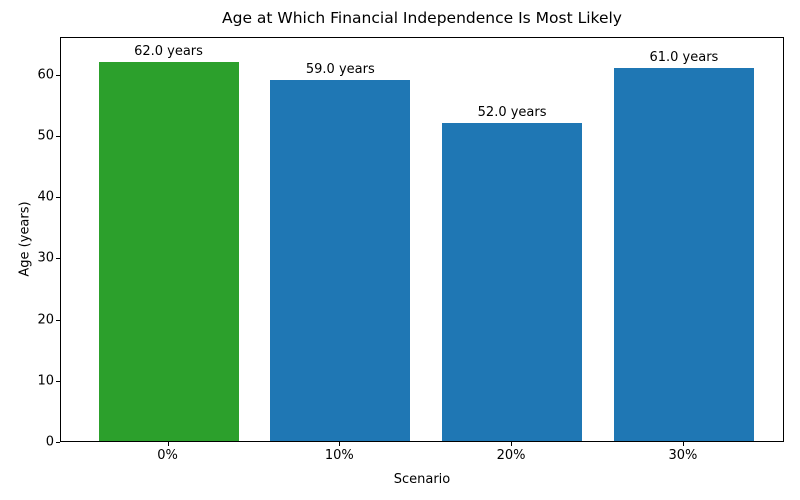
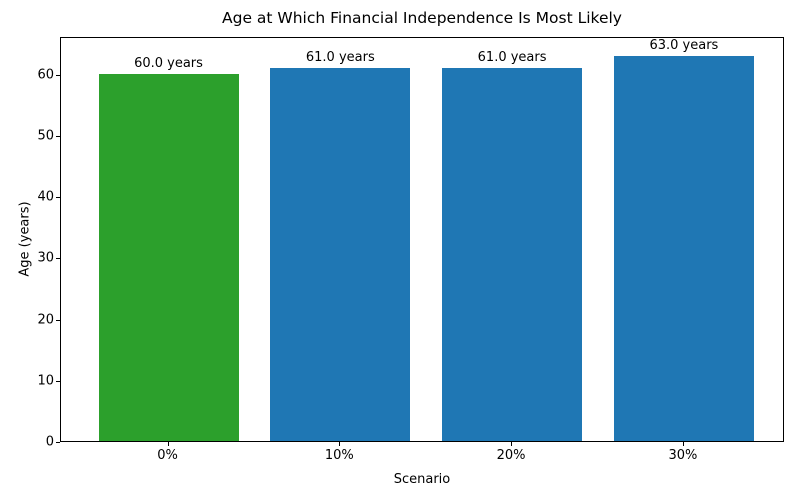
0%: 62.0 -> 60.0
10%: 59.0 -> 61.0
20%: 52.0 -> 61.0
30%: 61.0 -> 63.0
